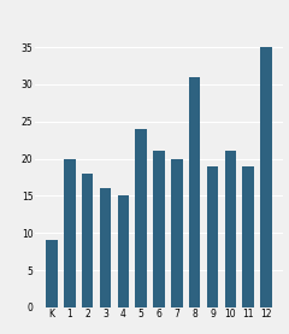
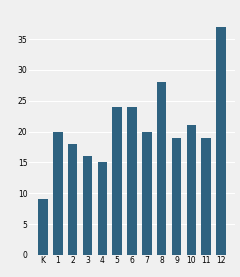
6: 21 -> 24
8: 31 -> 28
12: 35 -> 37
